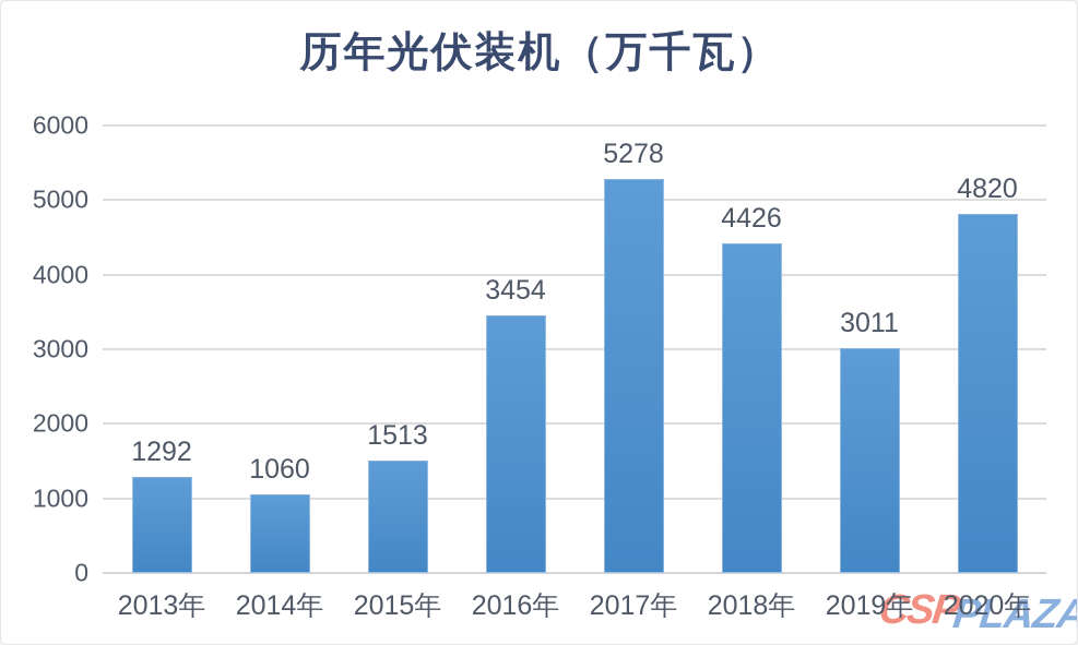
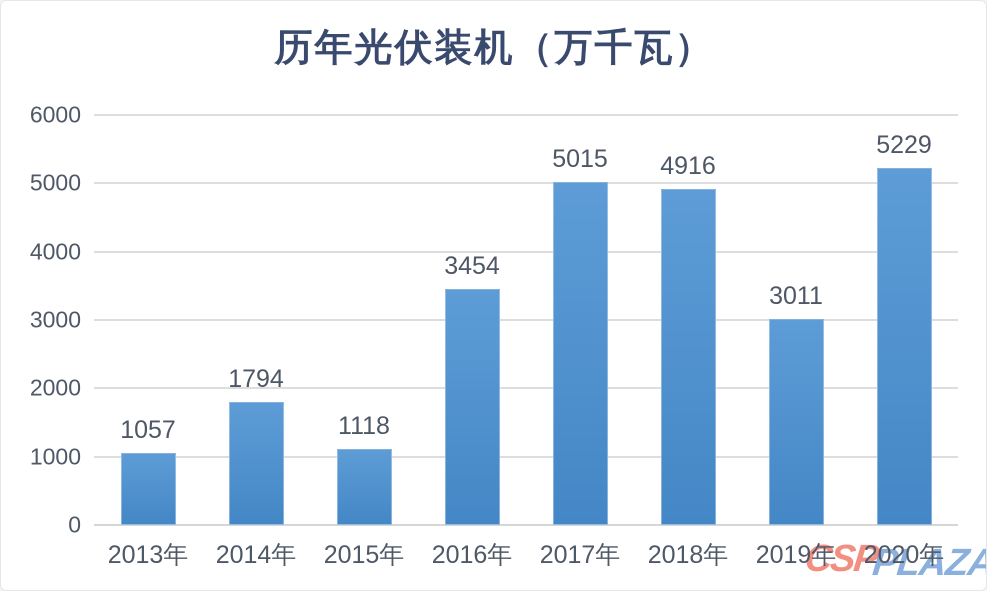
2013年: 1292 -> 1057
2014年: 1060 -> 1794
2015年: 1513 -> 1118
2017年: 5278 -> 5015
2018年: 4426 -> 4916
2020年: 4820 -> 5229
